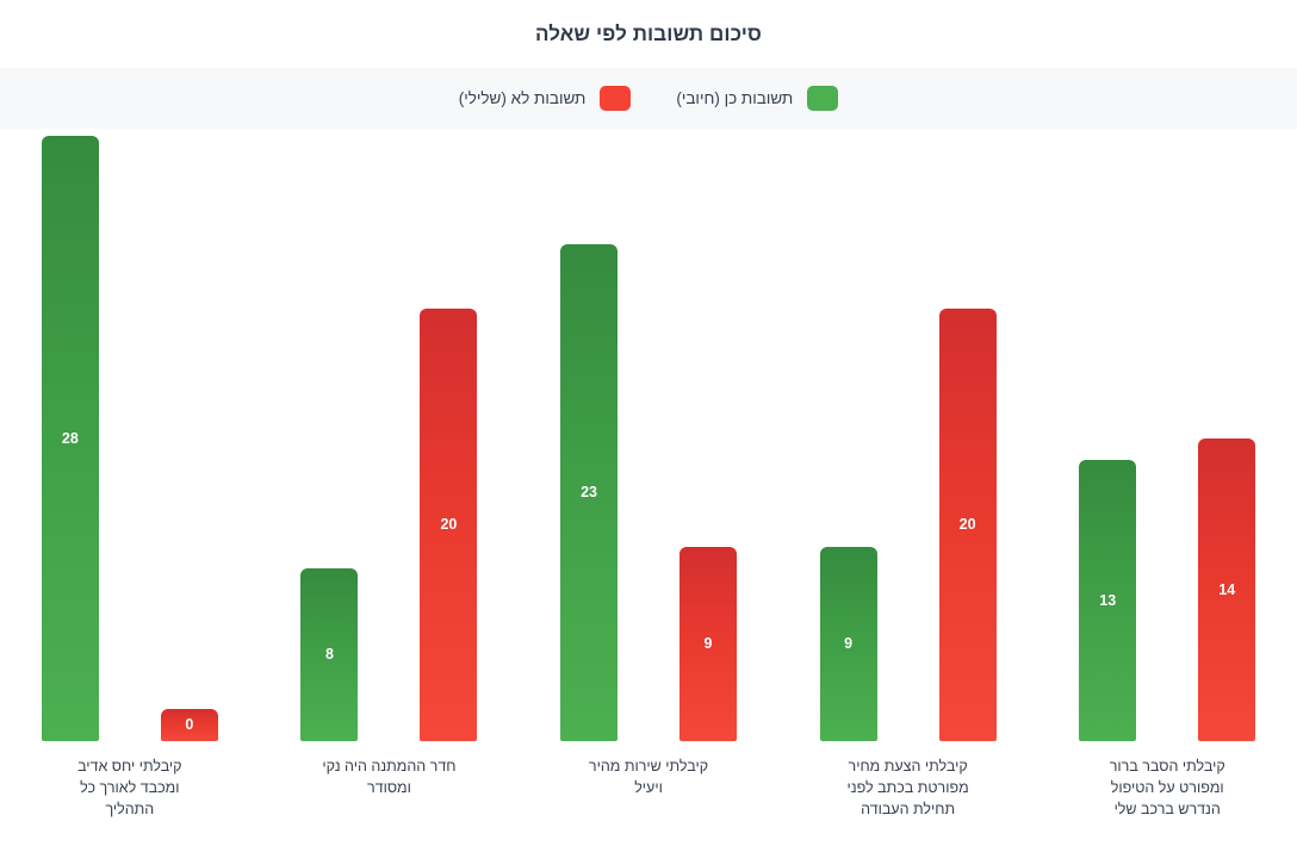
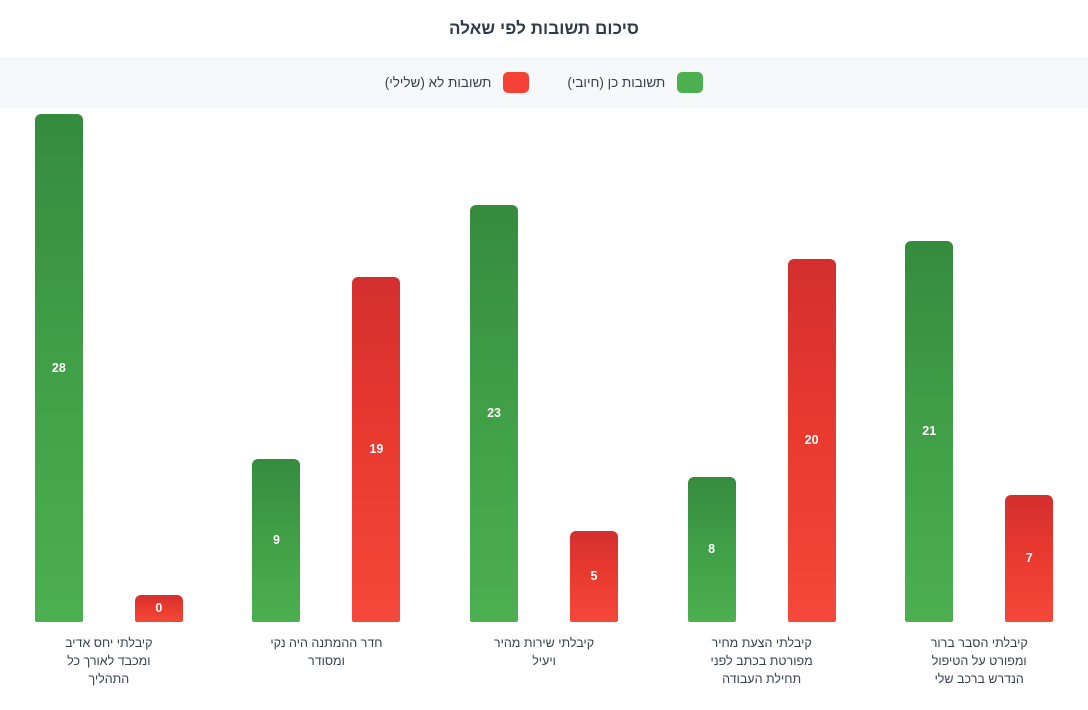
תשובות לא (שלילי)/קיבלתי הסבר ברור ומפורט על הטיפול הנדרש ברכב שלי: 14 -> 7
תשובות כן (חיובי)/קיבלתי הסבר ברור ומפורט על הטיפול הנדרש ברכב שלי: 13 -> 21
תשובות כן (חיובי)/קיבלתי הצעת מחיר מפורטת בכתב לפני תחילת העבודה: 9 -> 8
תשובות לא (שלילי)/קיבלתי שירות מהיר ויעיל: 9 -> 5
תשובות לא (שלילי)/חדר ההמתנה היה נקי ומסודר: 20 -> 19
תשובות כן (חיובי)/חדר ההמתנה היה נקי ומסודר: 8 -> 9
